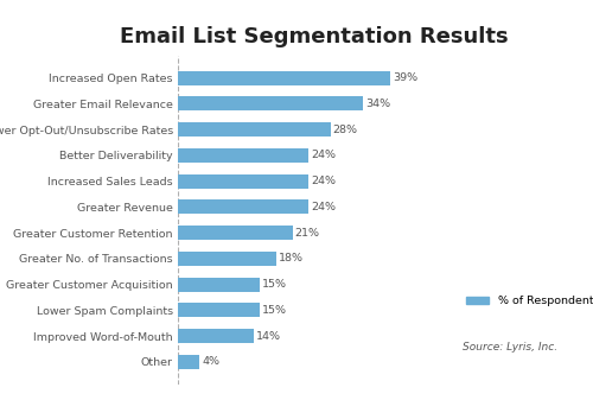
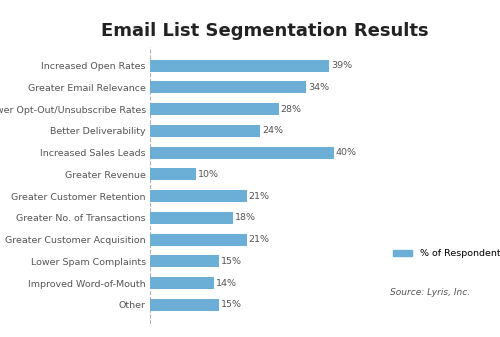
Increased Sales Leads: 24% -> 40%
Greater Revenue: 24% -> 10%
Greater Customer Acquisition: 15% -> 21%
Other: 4% -> 15%
